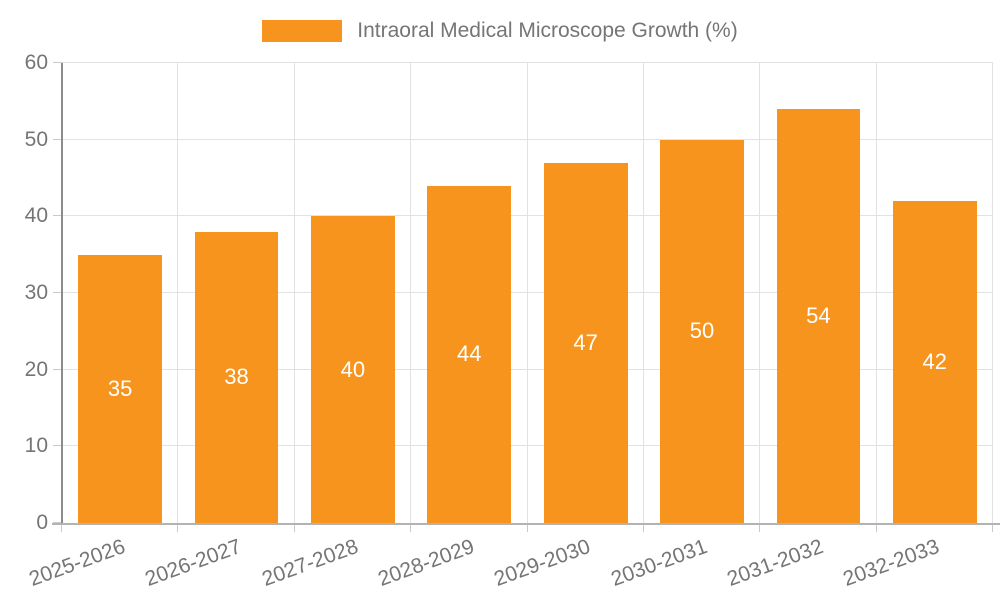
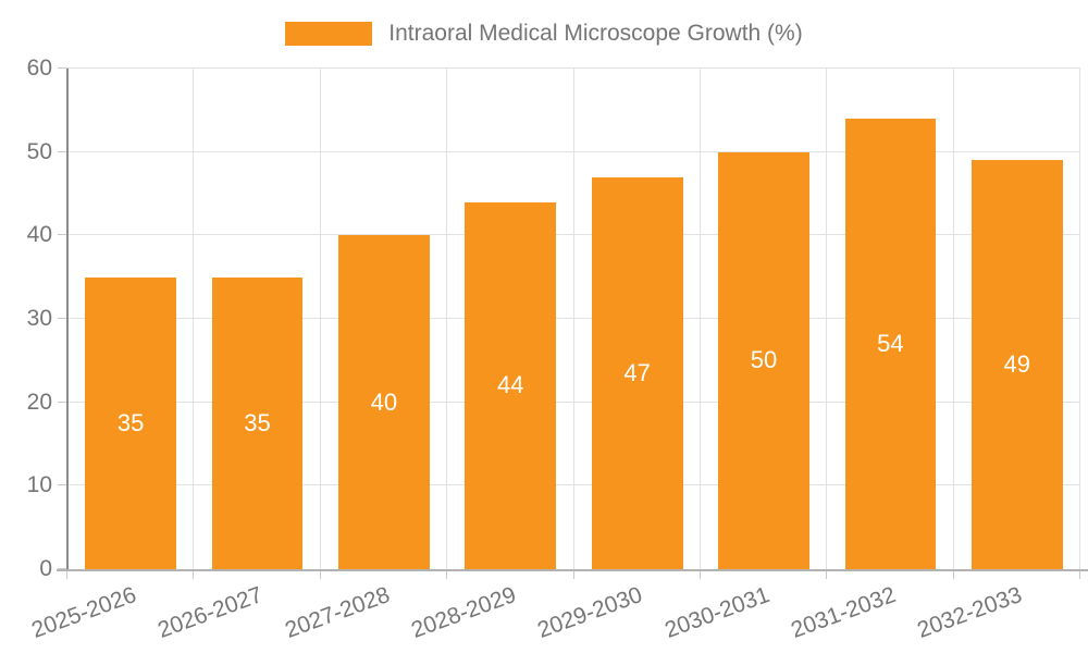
2026-2027: 38 -> 35
2032-2033: 42 -> 49
